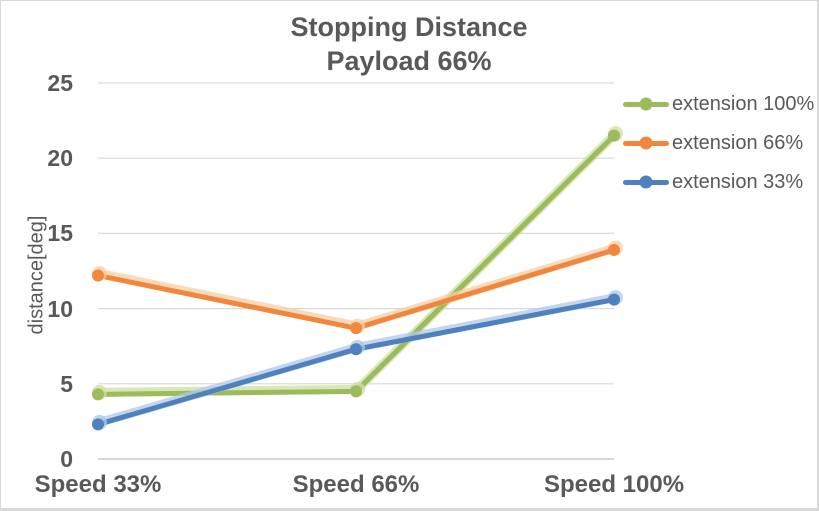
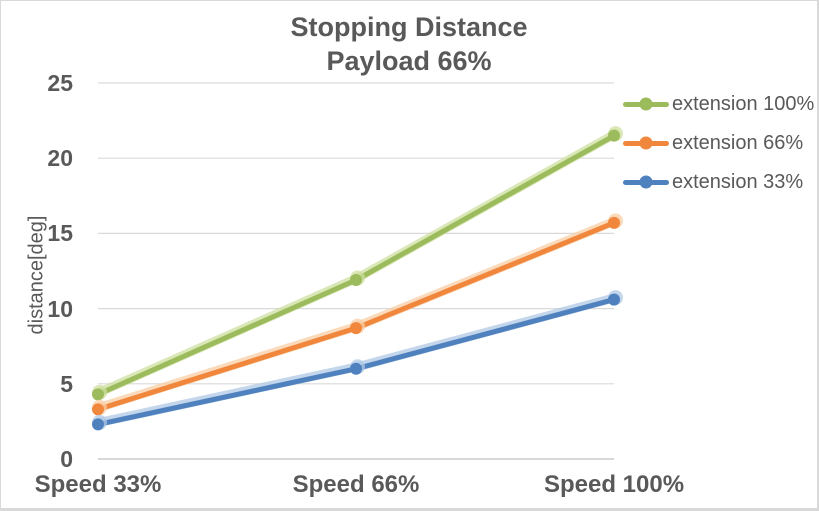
extension 66%/Speed 33%: 12.2 -> 3.3
extension 100%/Speed 66%: 4.5 -> 11.9
extension 33%/Speed 66%: 7.3 -> 6.0
extension 66%/Speed 100%: 13.9 -> 15.7
